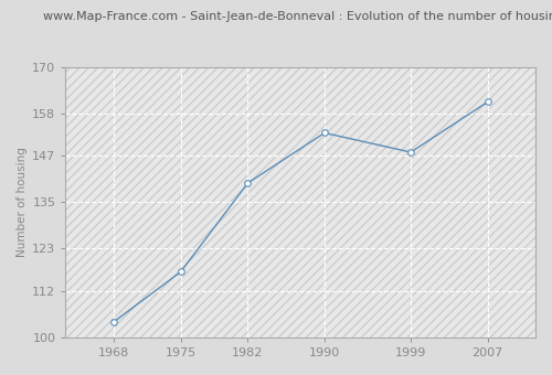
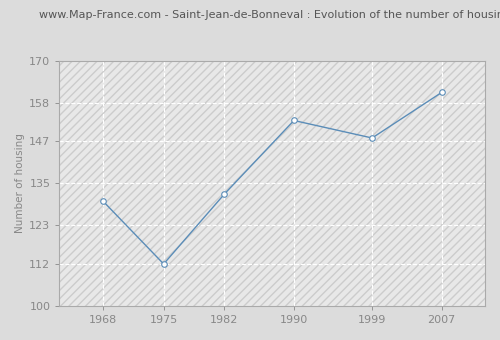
1968: 104 -> 130
1975: 117 -> 112
1982: 140 -> 132
